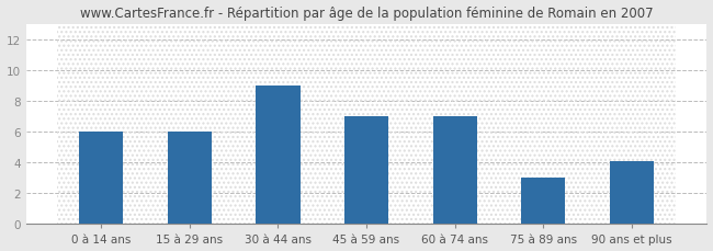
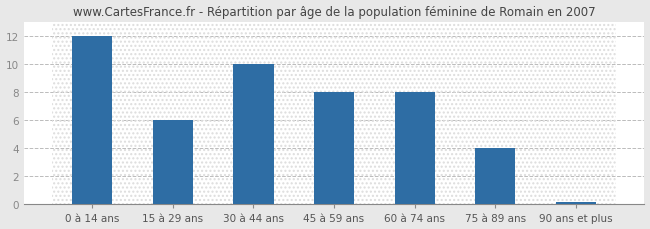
0 à 14 ans: 6.0 -> 12.0
30 à 44 ans: 9.0 -> 10.0
45 à 59 ans: 7.0 -> 8.0
60 à 74 ans: 7.0 -> 8.0
75 à 89 ans: 3.0 -> 4.0
90 ans et plus: 4.1 -> 0.1
